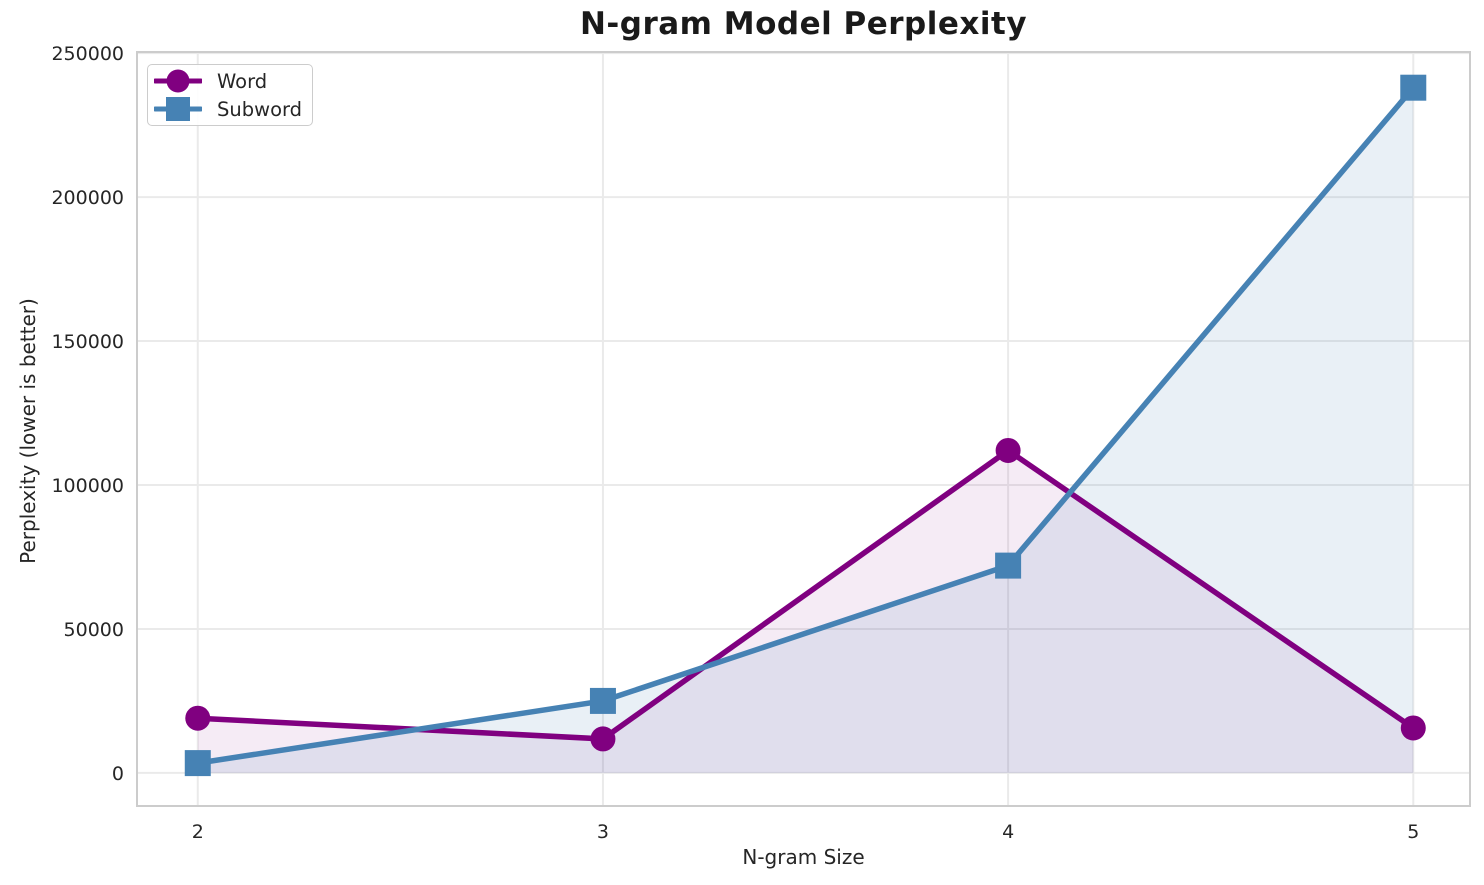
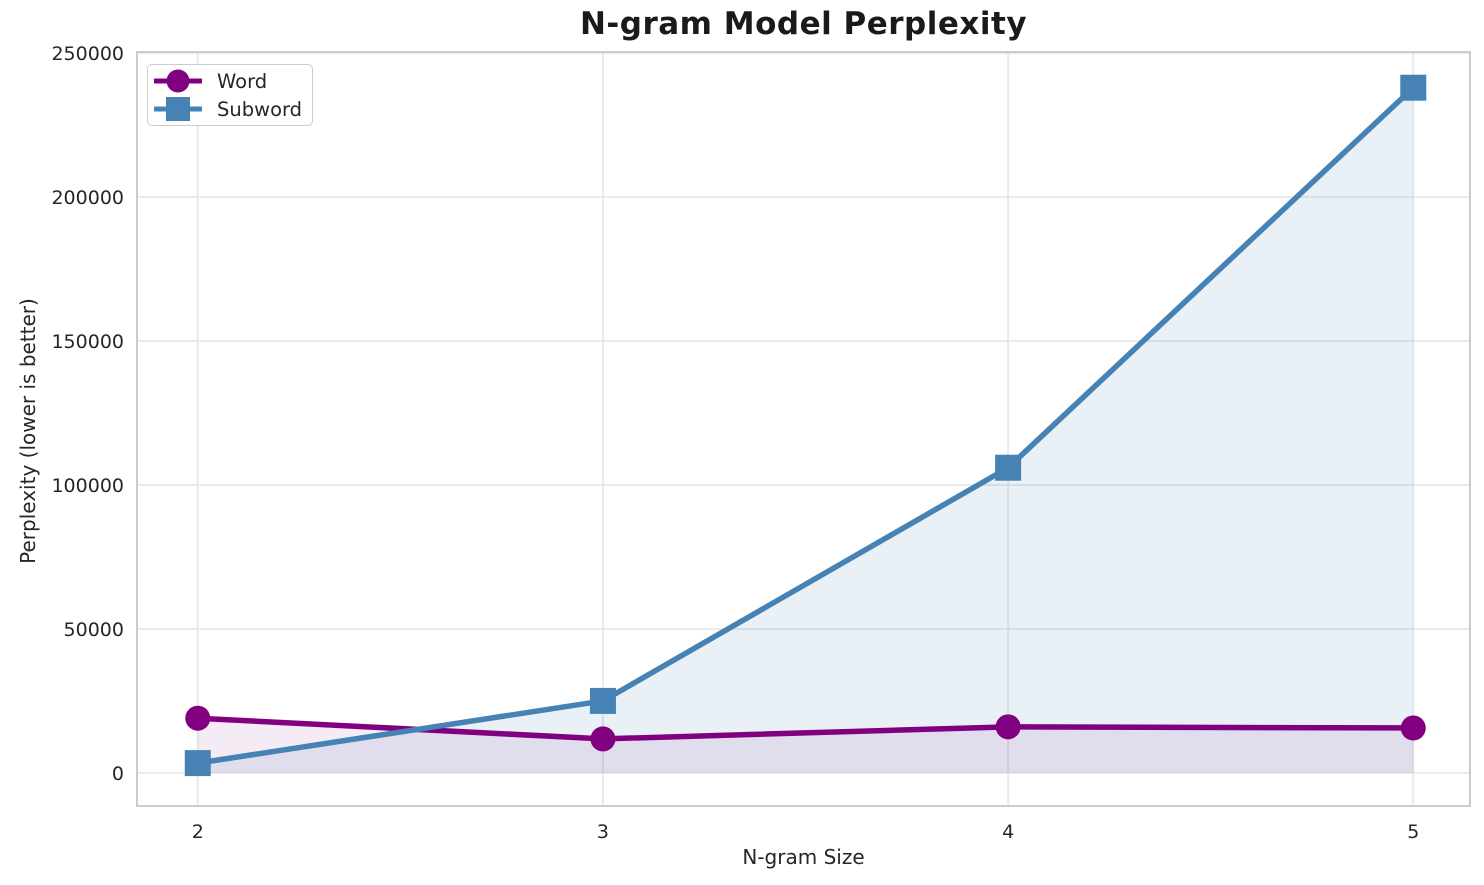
Word/4: 112000 -> 16000
Subword/4: 72000 -> 106000
